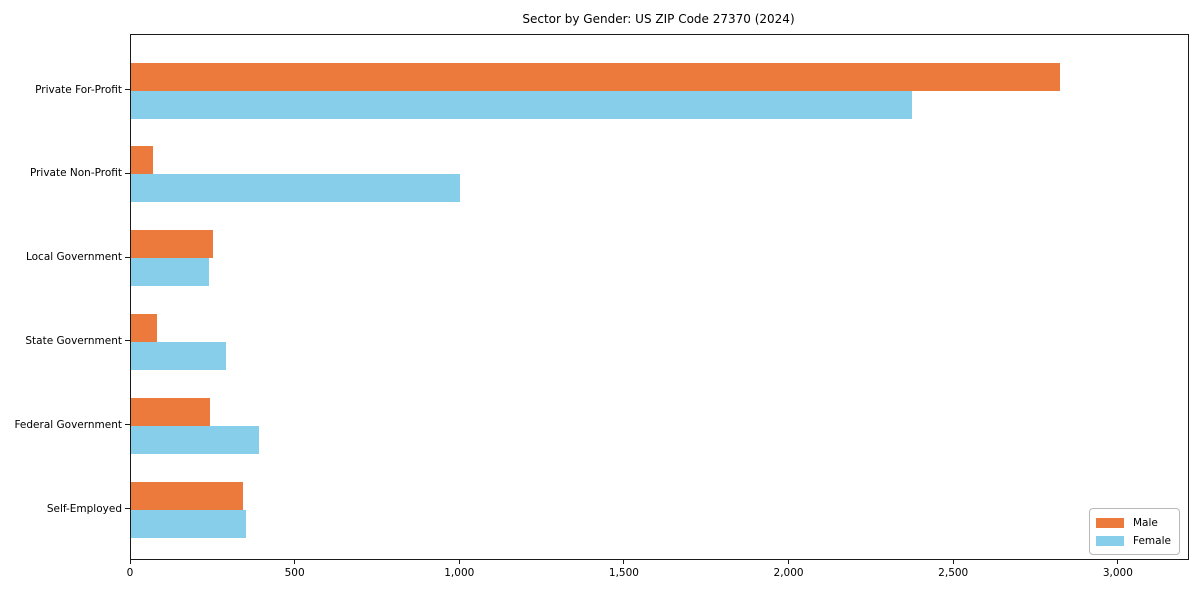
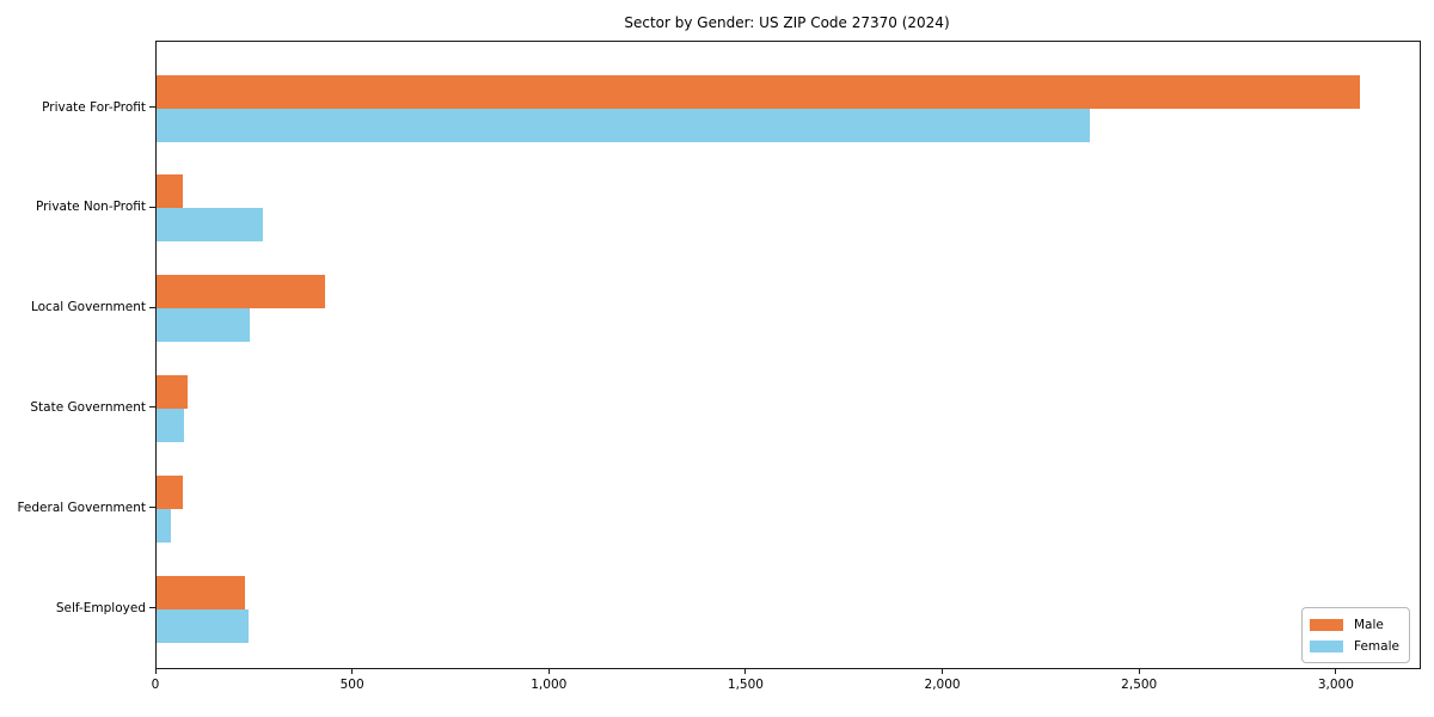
Male/Private For-Profit: 2820 -> 3060
Female/Private Non-Profit: 1000 -> 270
Male/Local Government: 250 -> 430
Female/State Government: 290 -> 70
Male/Federal Government: 240 -> 70
Female/Federal Government: 390 -> 40
Male/Self-Employed: 340 -> 220
Female/Self-Employed: 350 -> 230
